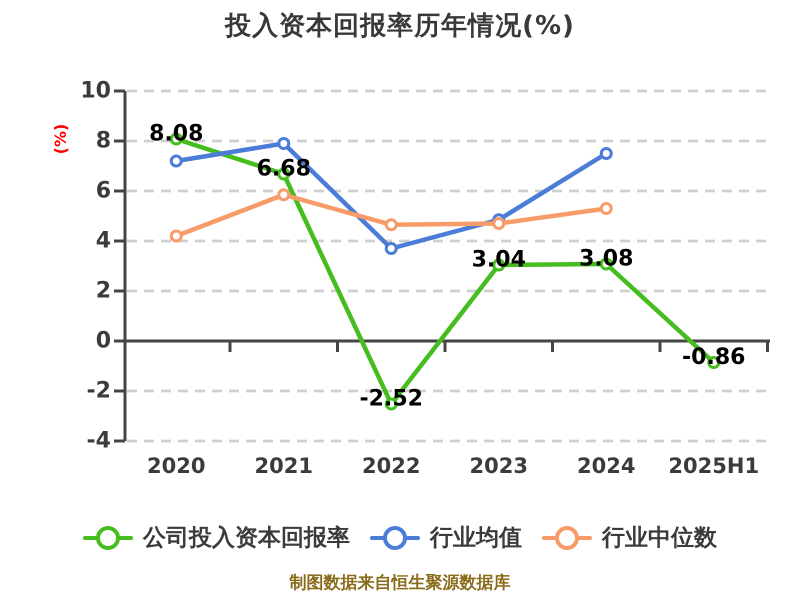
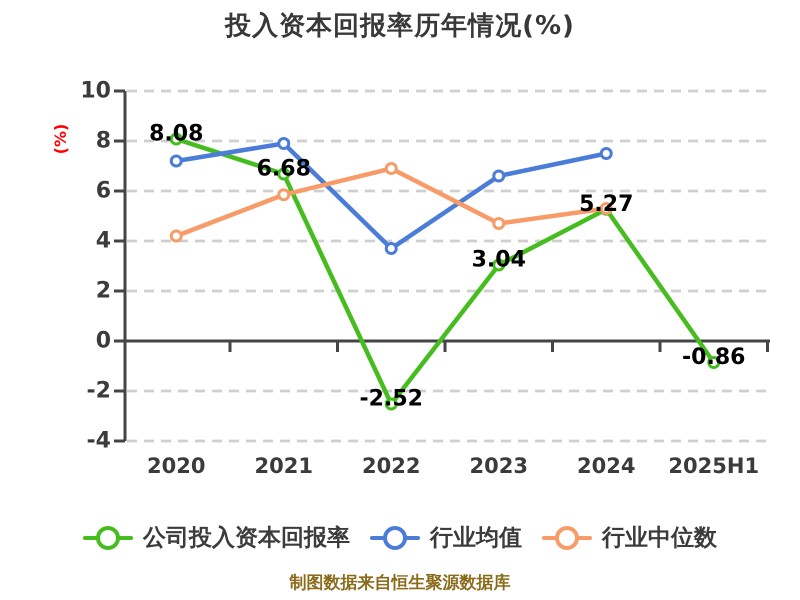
行业中位数/2022: 4.7 -> 6.9
行业均值/2023: 4.8 -> 6.6
公司投入资本回报率/2024: 3.08 -> 5.27
